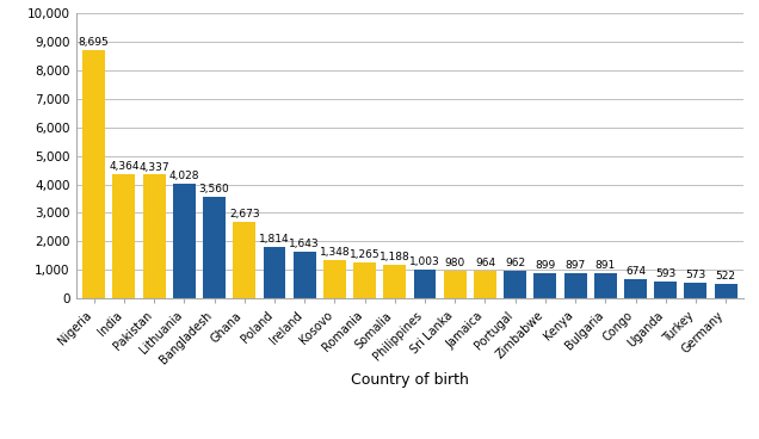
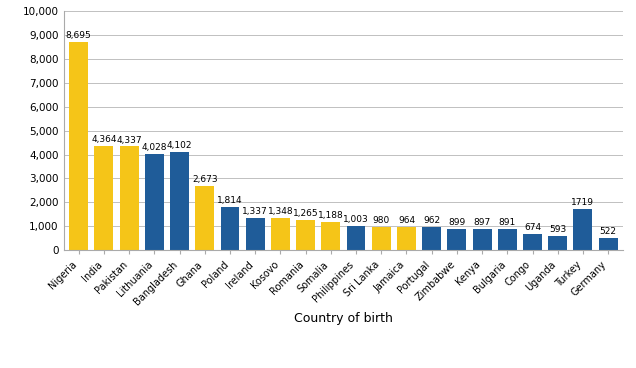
Bangladesh: 3,560 -> 4,102
Ireland: 1,643 -> 1,337
Turkey: 573 -> 1719
